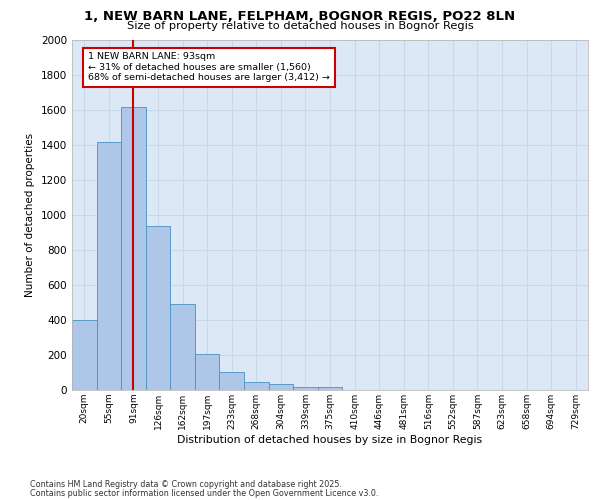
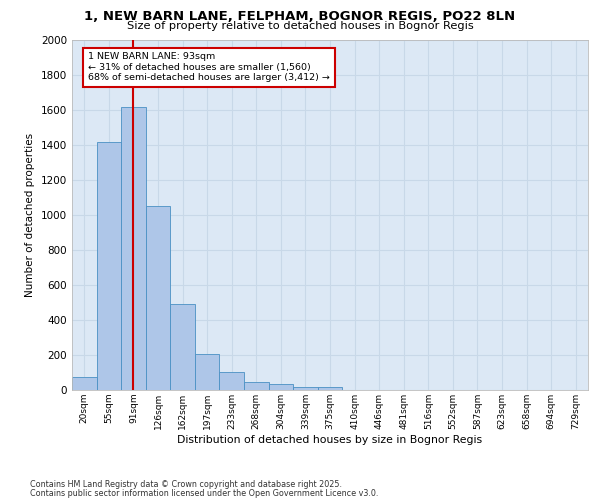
20sqm: 400 -> 80
126sqm: 940 -> 1050
